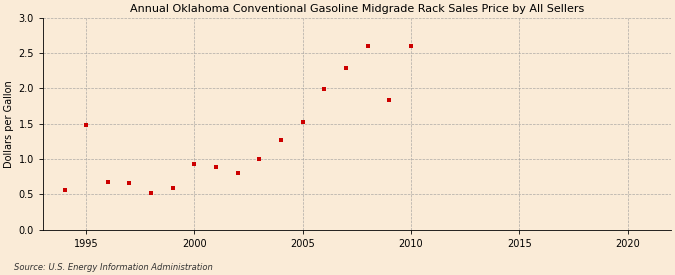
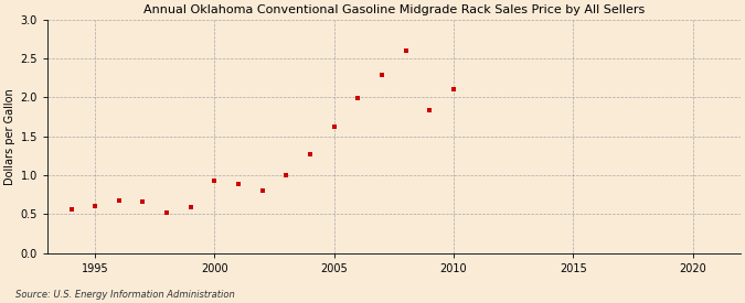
1995: 1.48 -> 0.60
2005: 1.52 -> 1.62
2010: 2.60 -> 2.10
